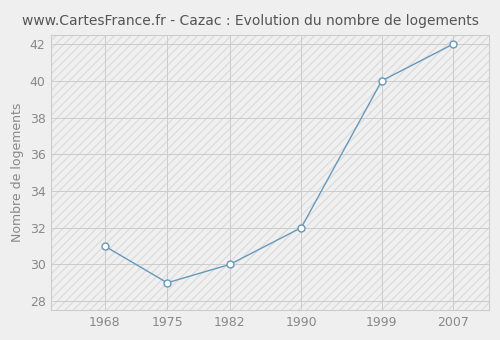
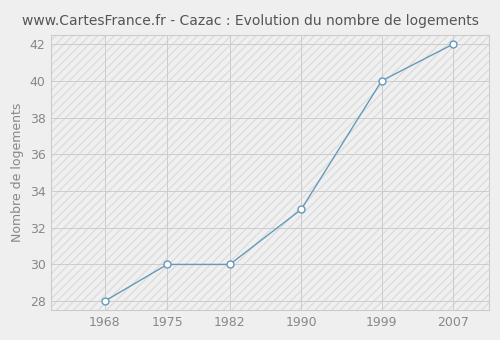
1968: 31 -> 28
1975: 29 -> 30
1990: 32 -> 33
